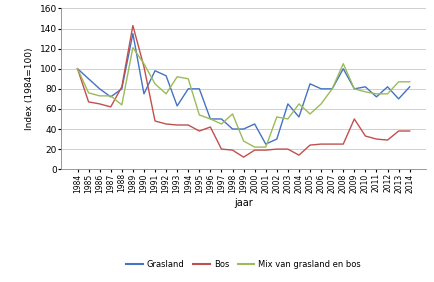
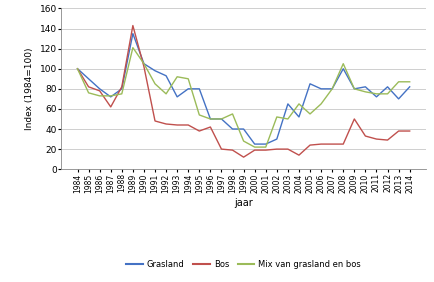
Bos/1985: 67 -> 82
Bos/1986: 65 -> 78
Mix van grasland en bos/1988: 64 -> 75
Grasland/1990: 75 -> 105
Grasland/1993: 63 -> 72
Mix van grasland en bos/1997: 45 -> 50
Grasland/2000: 45 -> 25
